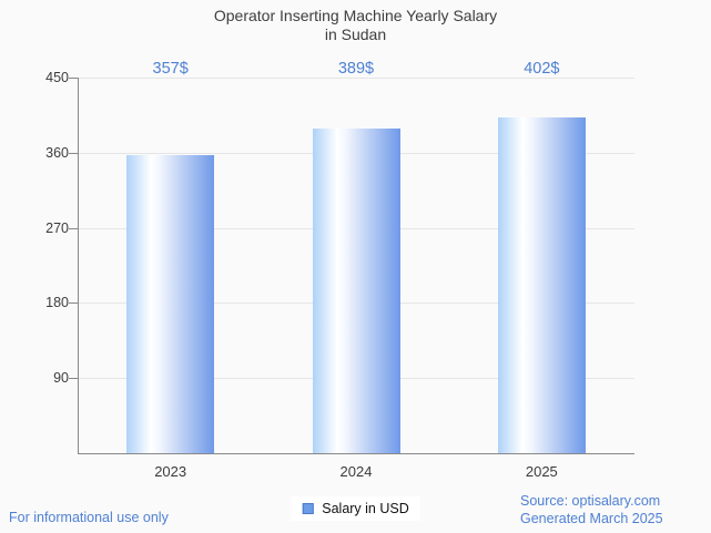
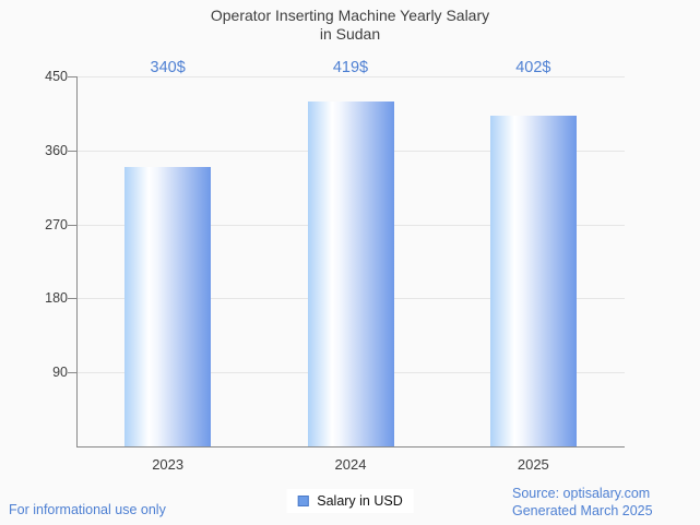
2023: 357 -> 340
2024: 389 -> 419
